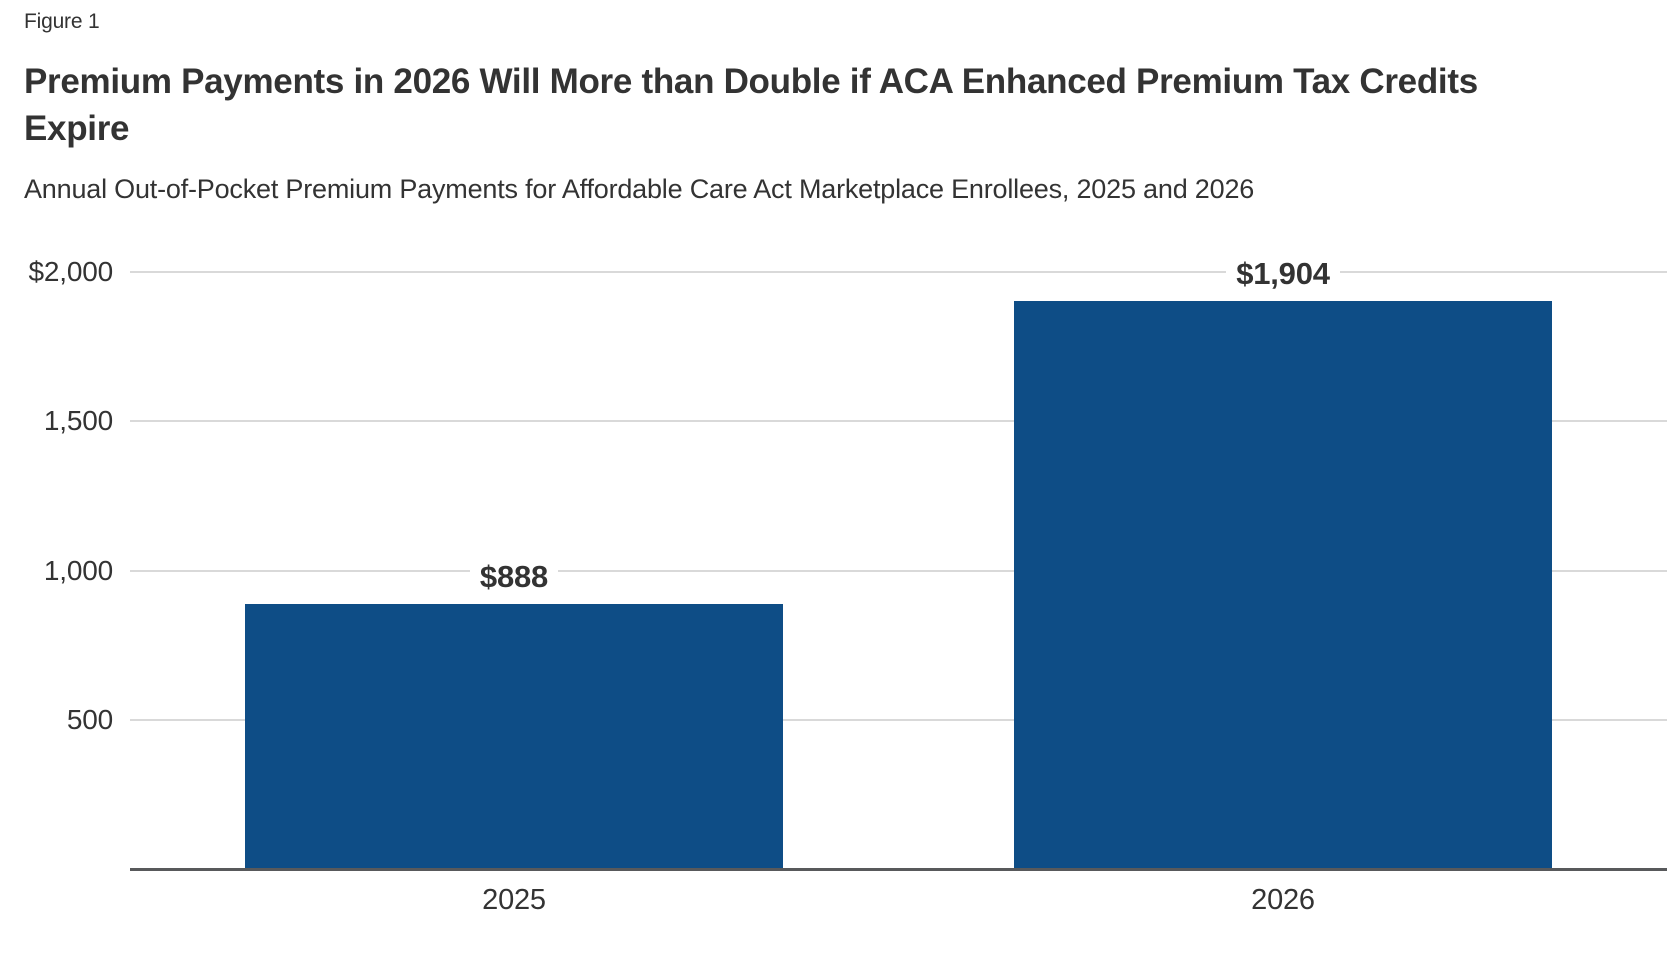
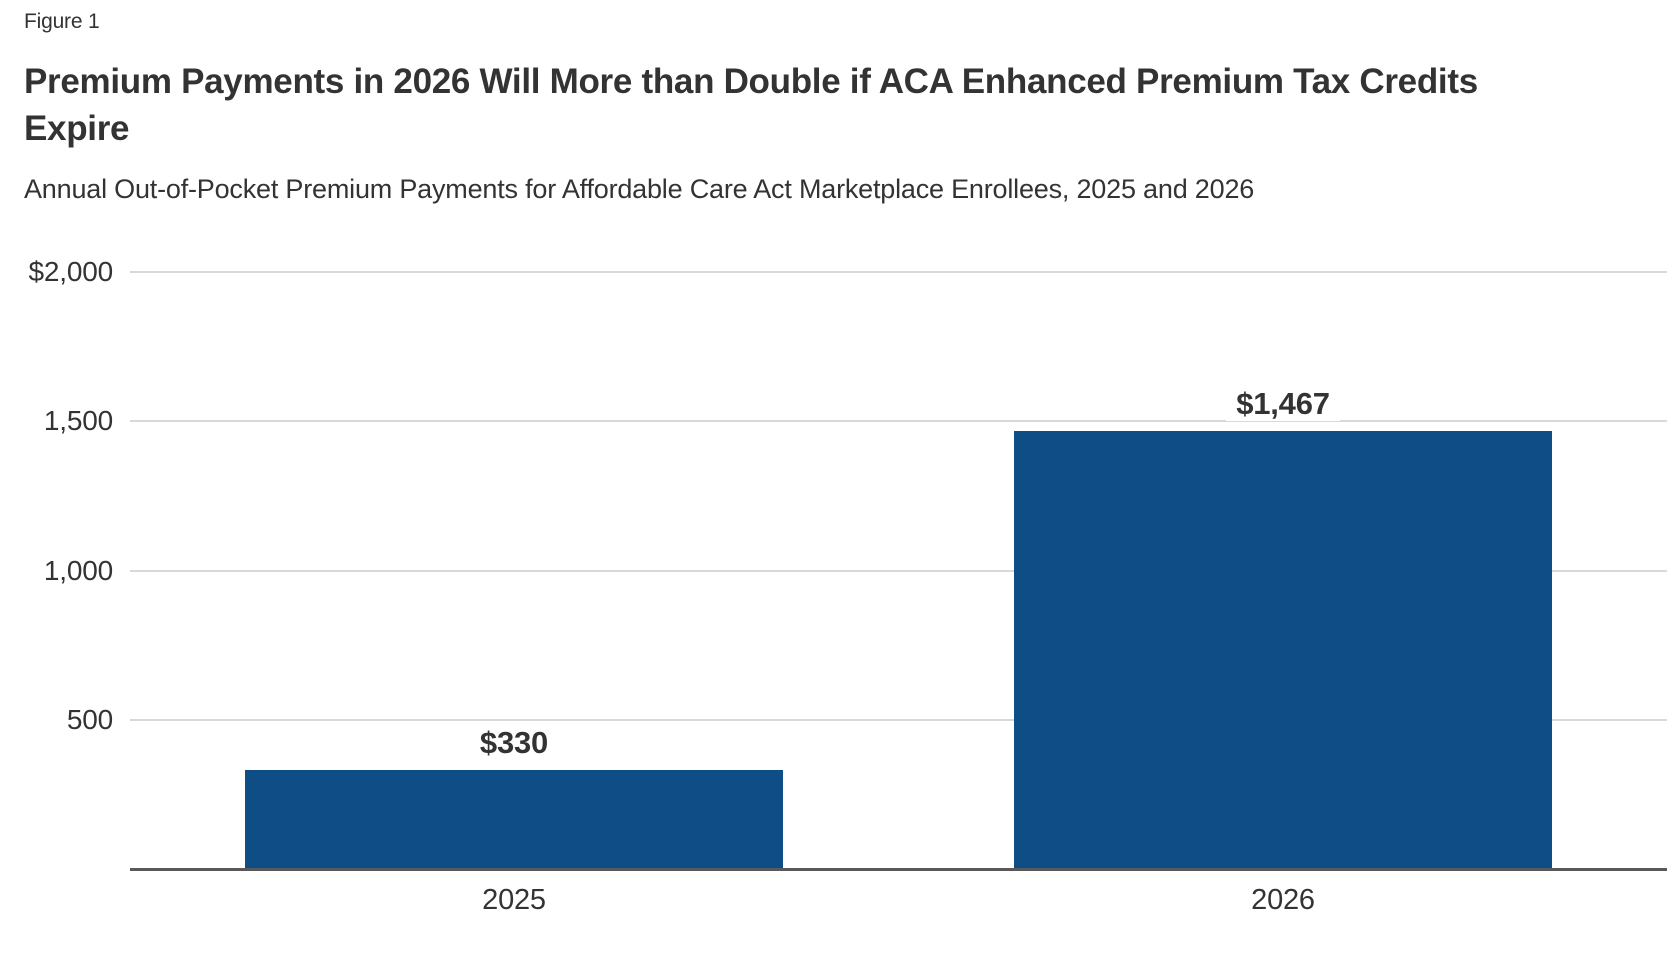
2025: $888 -> $330
2026: $1,904 -> $1,467
